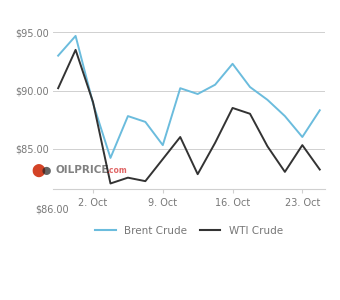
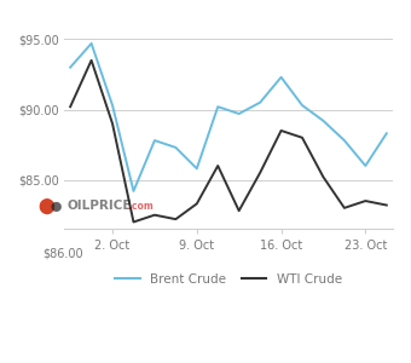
Brent Crude/2. Oct: $88.9 -> $90.3
Brent Crude/9. Oct: $85.3 -> $85.8
WTI Crude/9. Oct: $84.1 -> $83.3
WTI Crude/23. Oct: $85.3 -> $83.5
